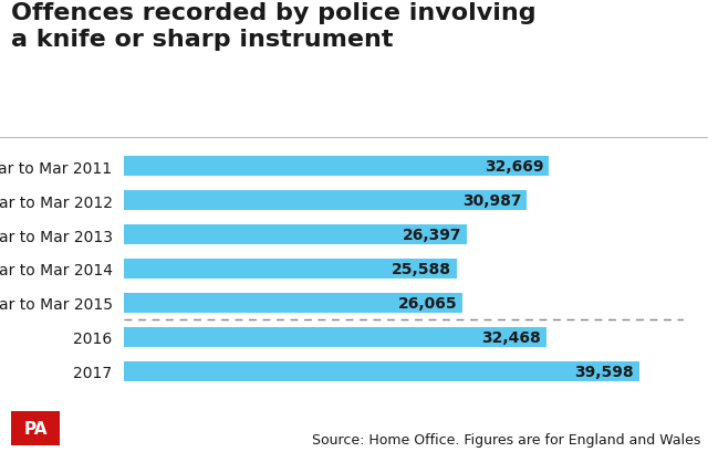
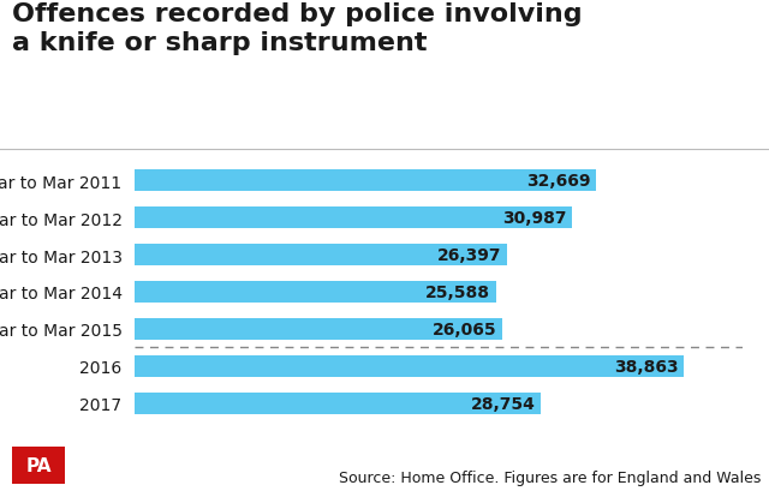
2016: 32,468 -> 38,863
2017: 39,598 -> 28,754
